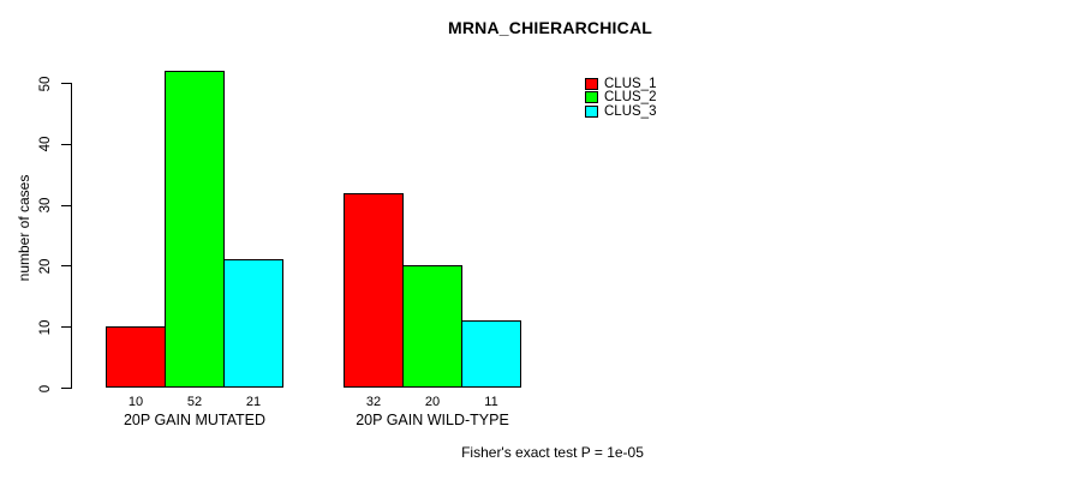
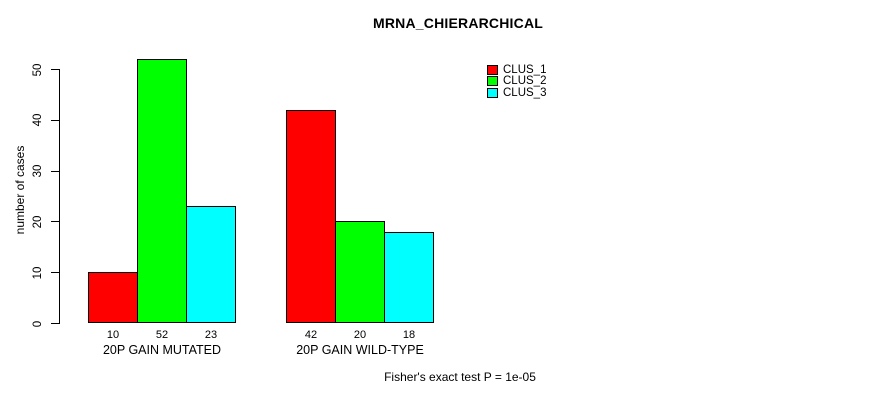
CLUS_3/20P GAIN MUTATED: 21 -> 23
CLUS_1/20P GAIN WILD-TYPE: 32 -> 42
CLUS_3/20P GAIN WILD-TYPE: 11 -> 18
